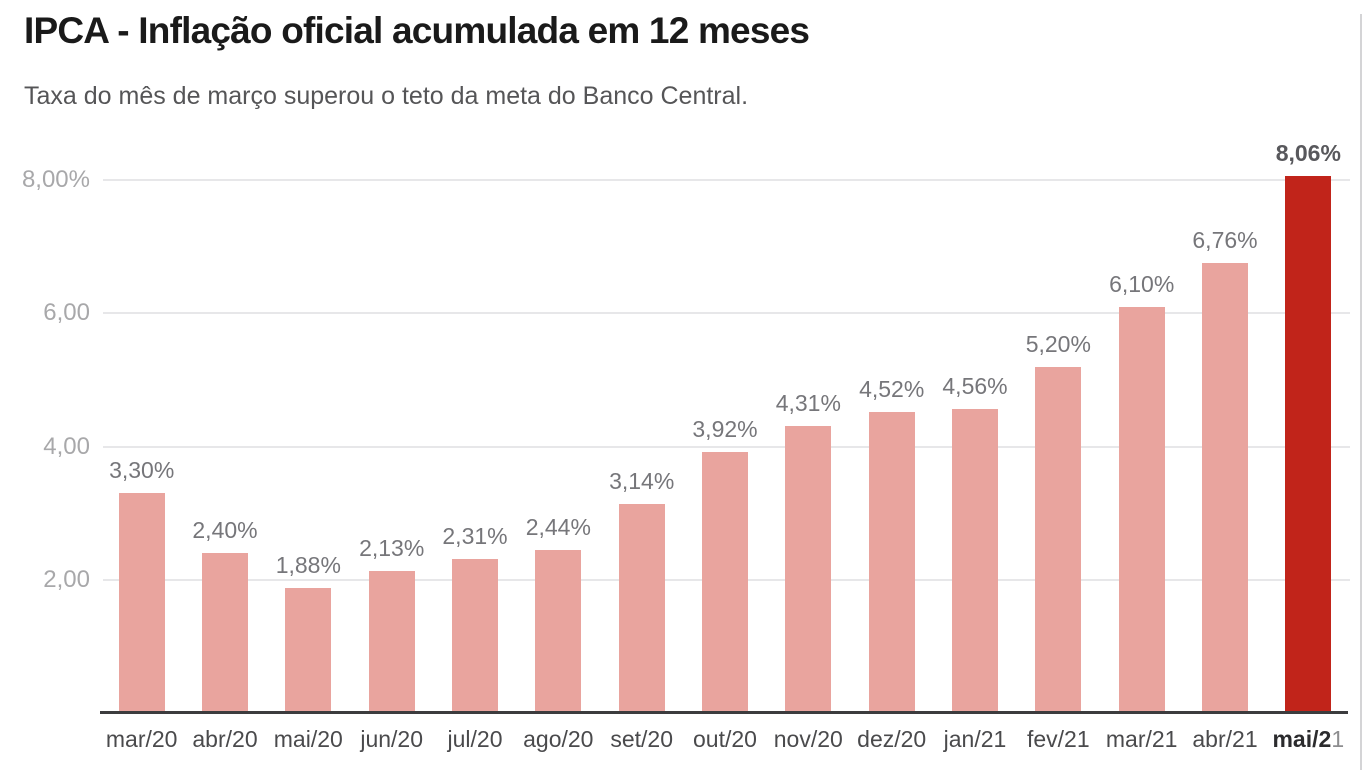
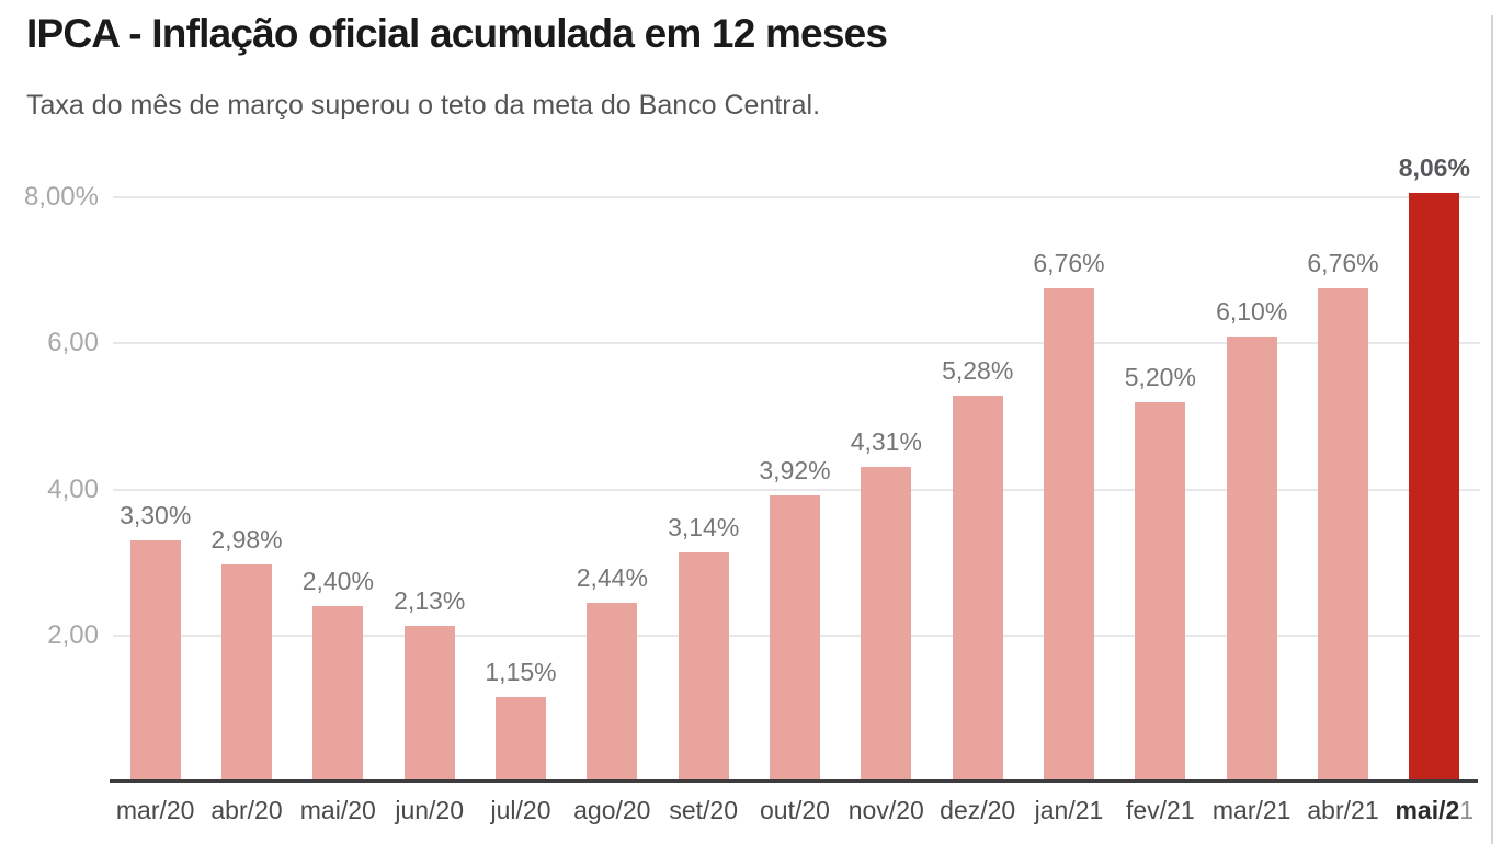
abr/20: 2,40% -> 2,98%
mai/20: 1,88% -> 2,40%
jul/20: 2,31% -> 1,15%
dez/20: 4,52% -> 5,28%
jan/21: 4,56% -> 6,76%
